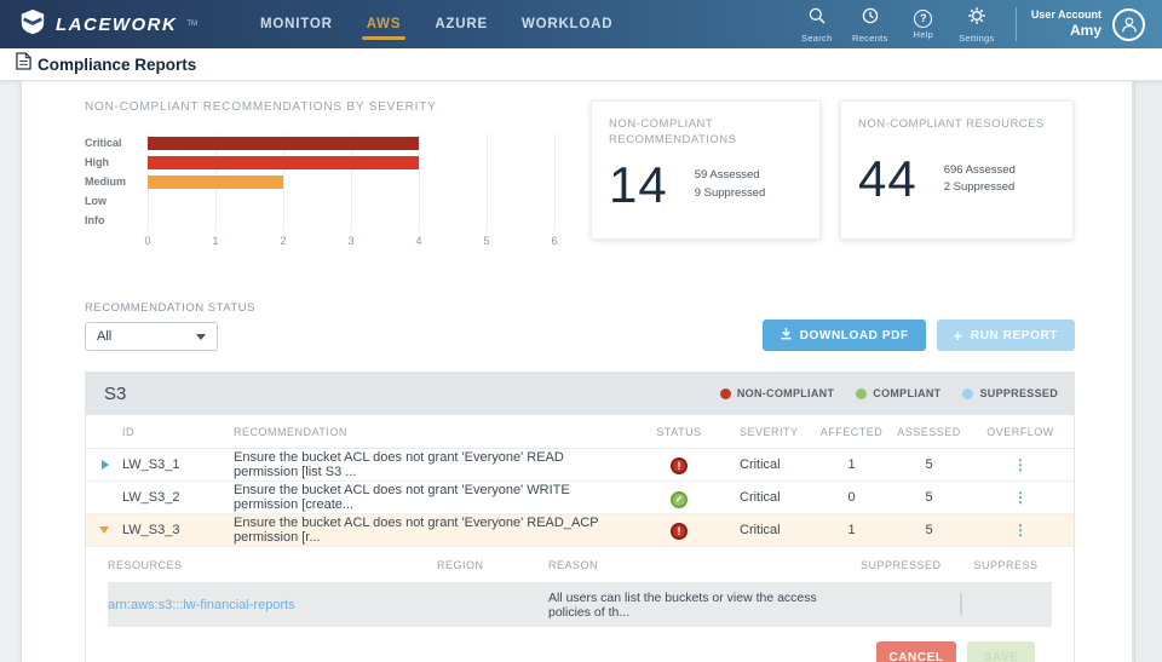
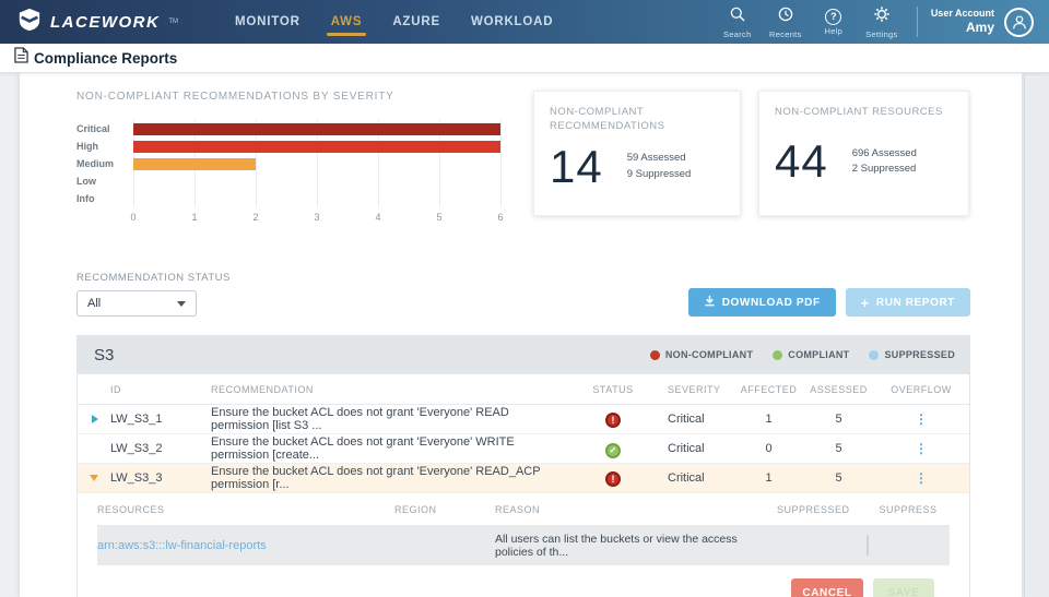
Critical: 4 -> 6
High: 4 -> 6
